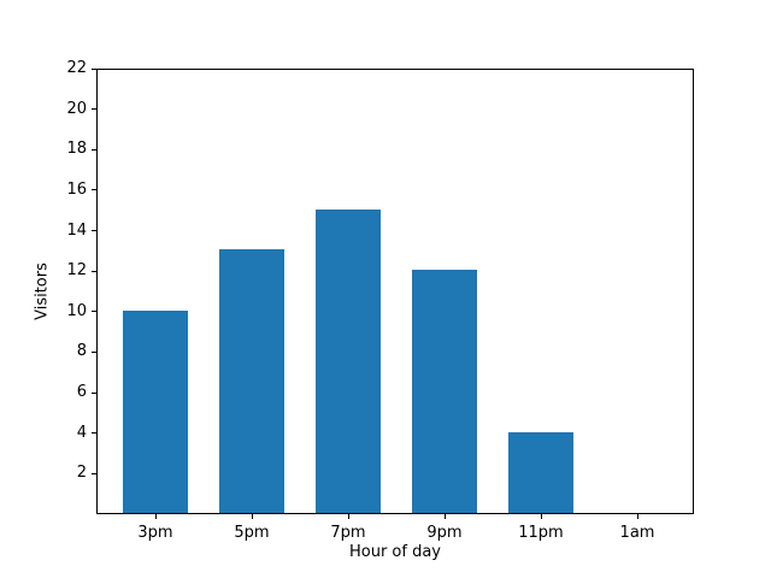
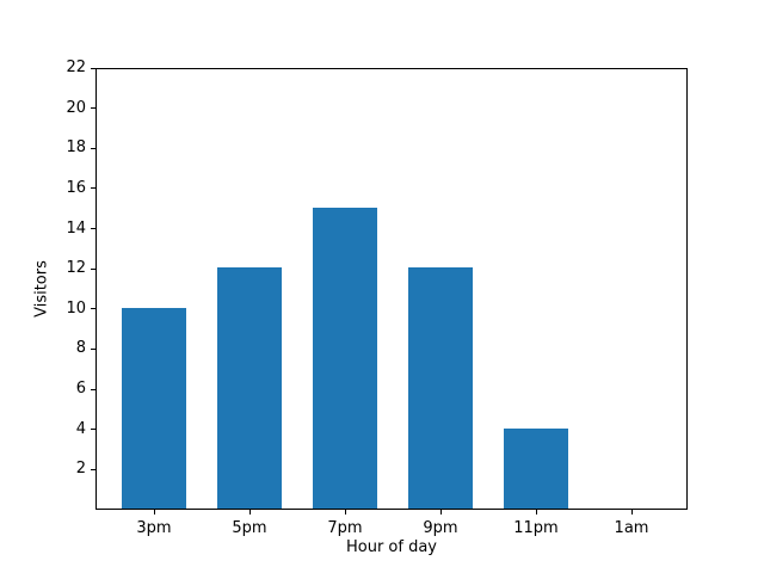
5pm: 13 -> 12
